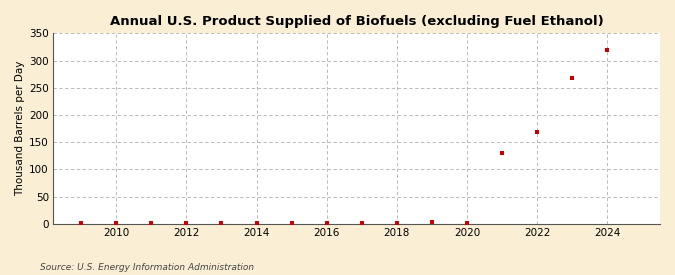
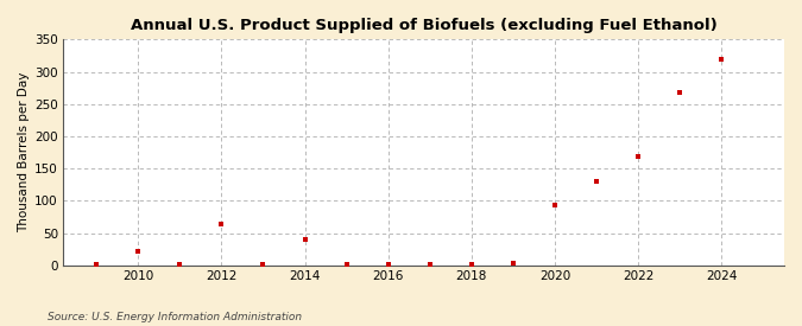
2010: 1 -> 22
2012: 1 -> 64
2014: 2 -> 40
2020: 2 -> 94
